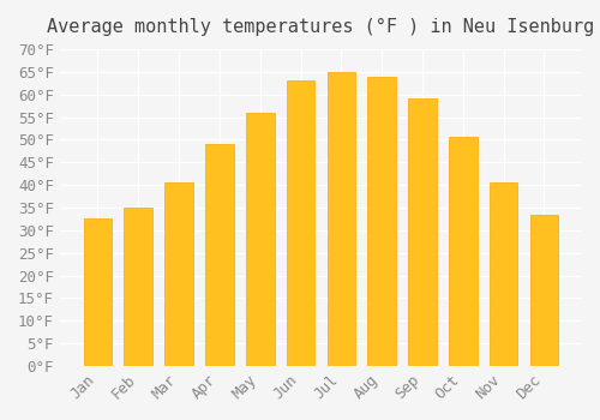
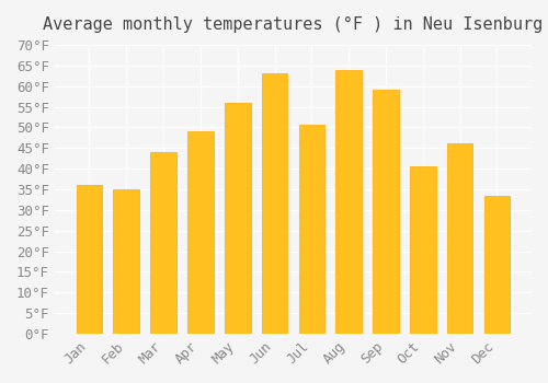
Jan: 32.5°F -> 36.0°F
Mar: 40.5°F -> 44.0°F
Jul: 65.0°F -> 50.5°F
Oct: 50.5°F -> 40.5°F
Nov: 40.5°F -> 46.0°F
